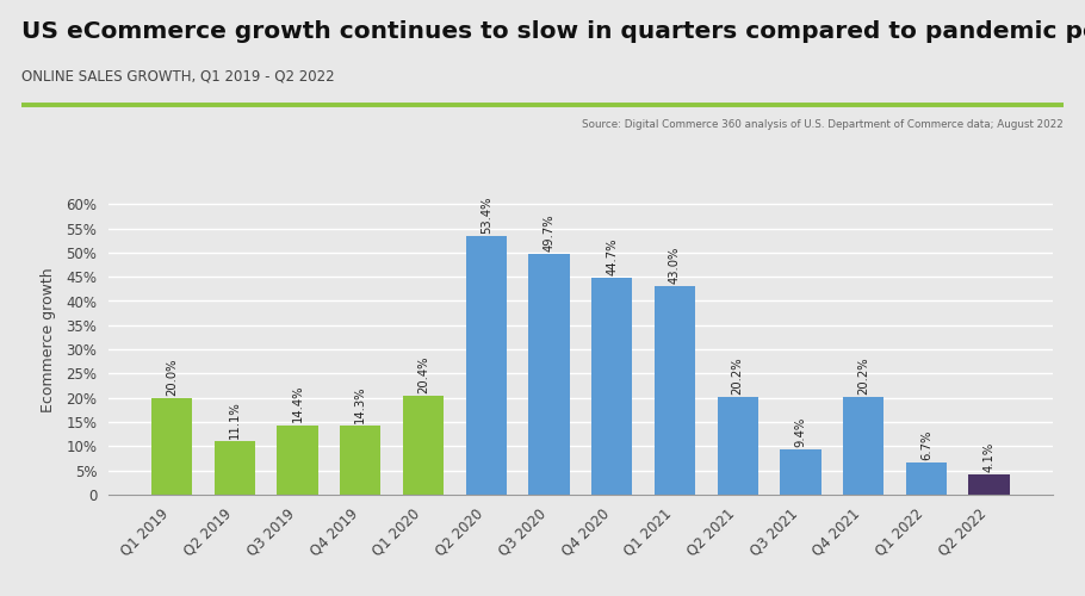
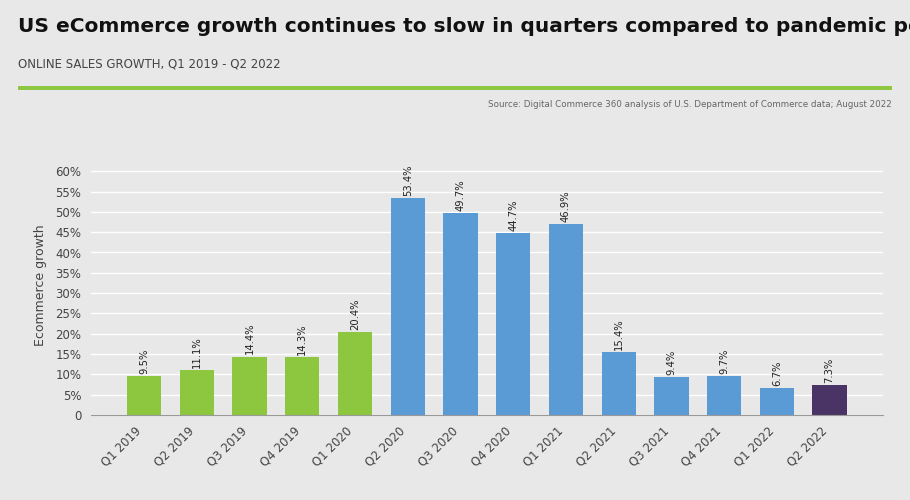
Q1 2019: 20.0% -> 9.5%
Q1 2021: 43.0% -> 46.9%
Q2 2021: 20.2% -> 15.4%
Q4 2021: 20.2% -> 9.7%
Q2 2022: 4.1% -> 7.3%
